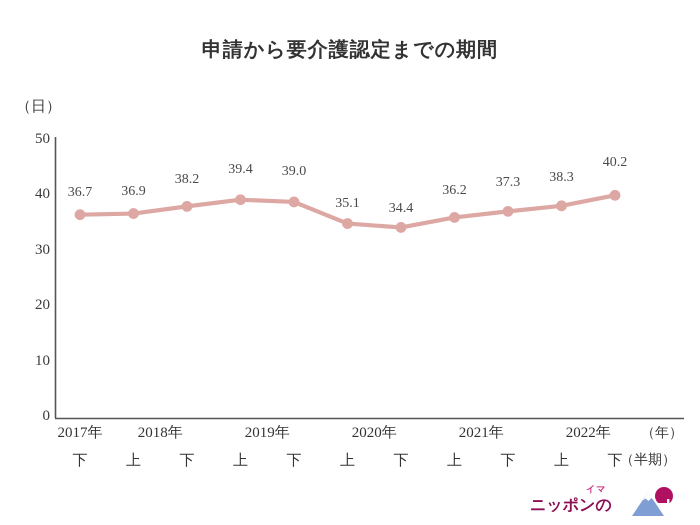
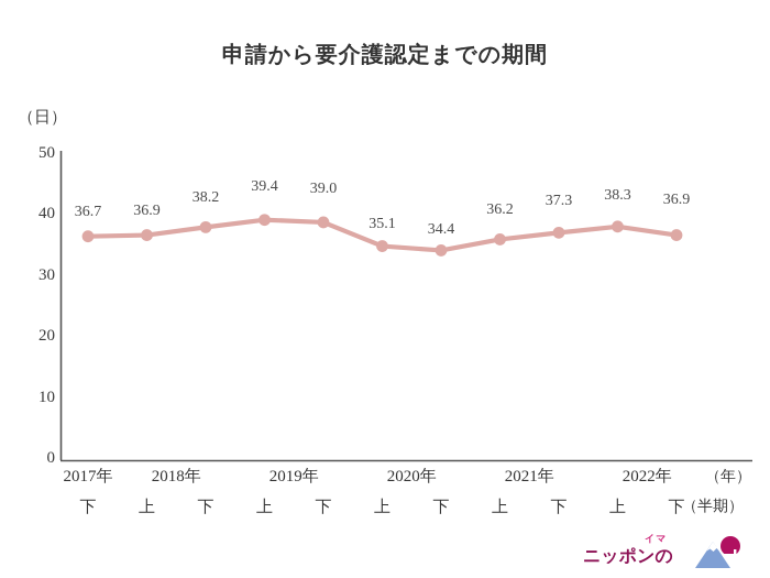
2022年下: 40.2 -> 36.9
